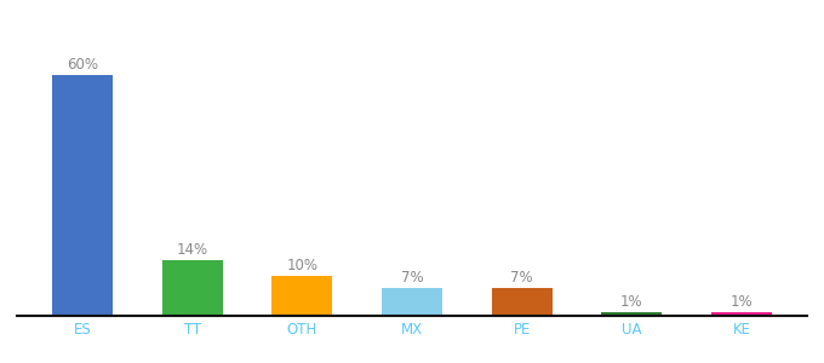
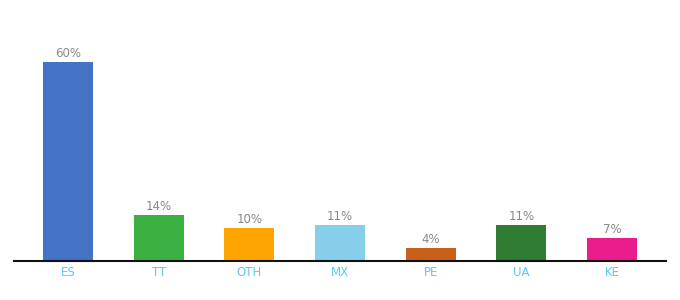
MX: 7% -> 11%
PE: 7% -> 4%
UA: 1% -> 11%
KE: 1% -> 7%
